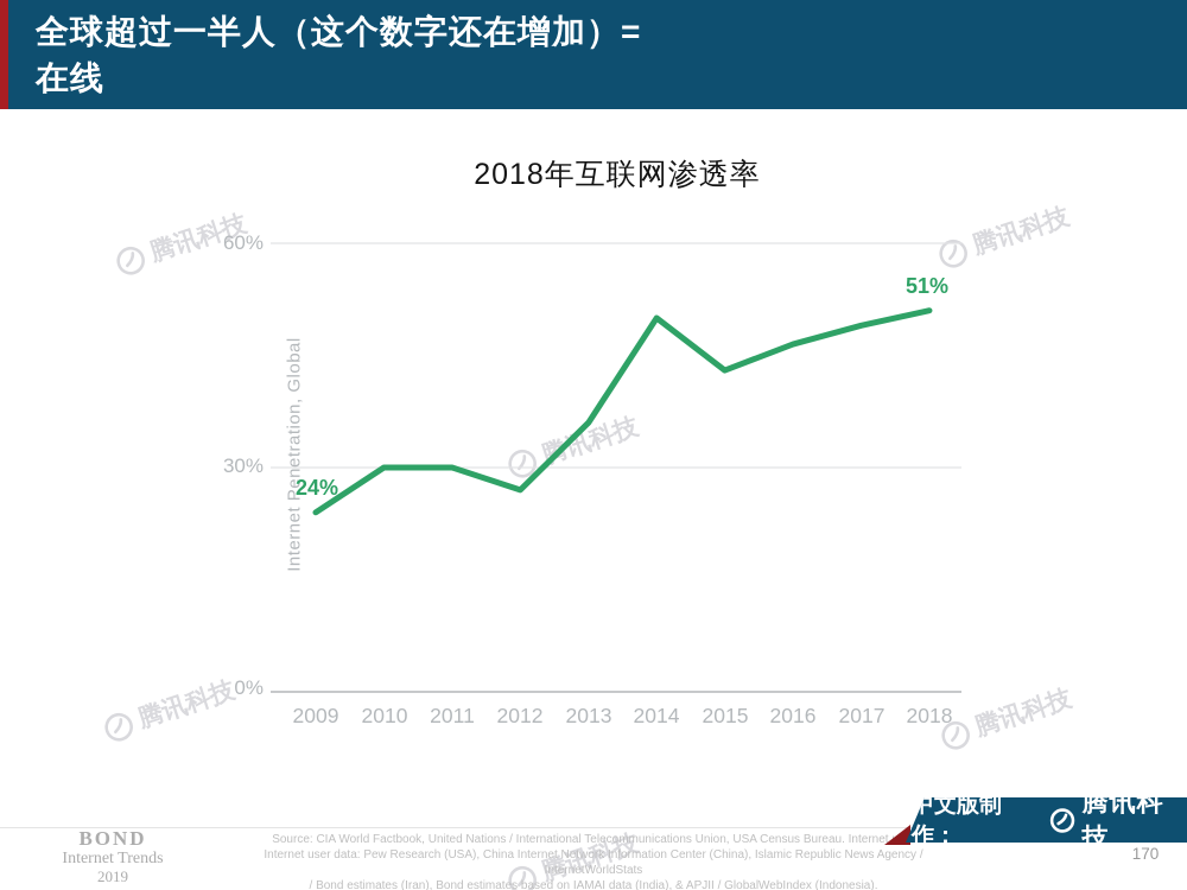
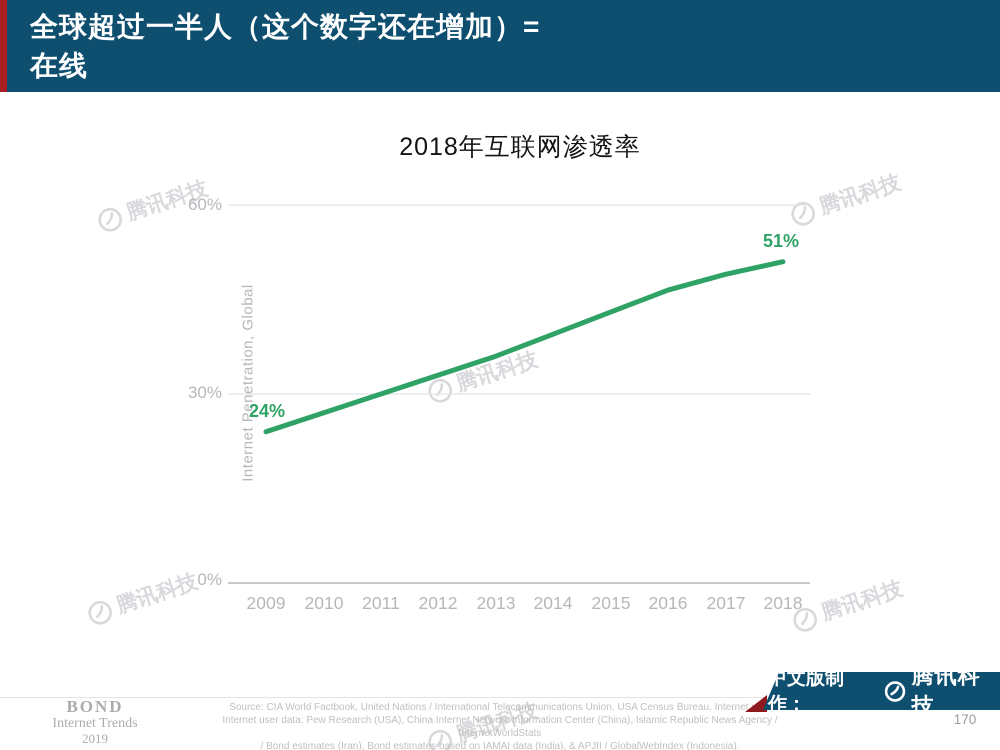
2010: 30% -> 27%
2012: 27% -> 33%
2014: 50% -> 40%
